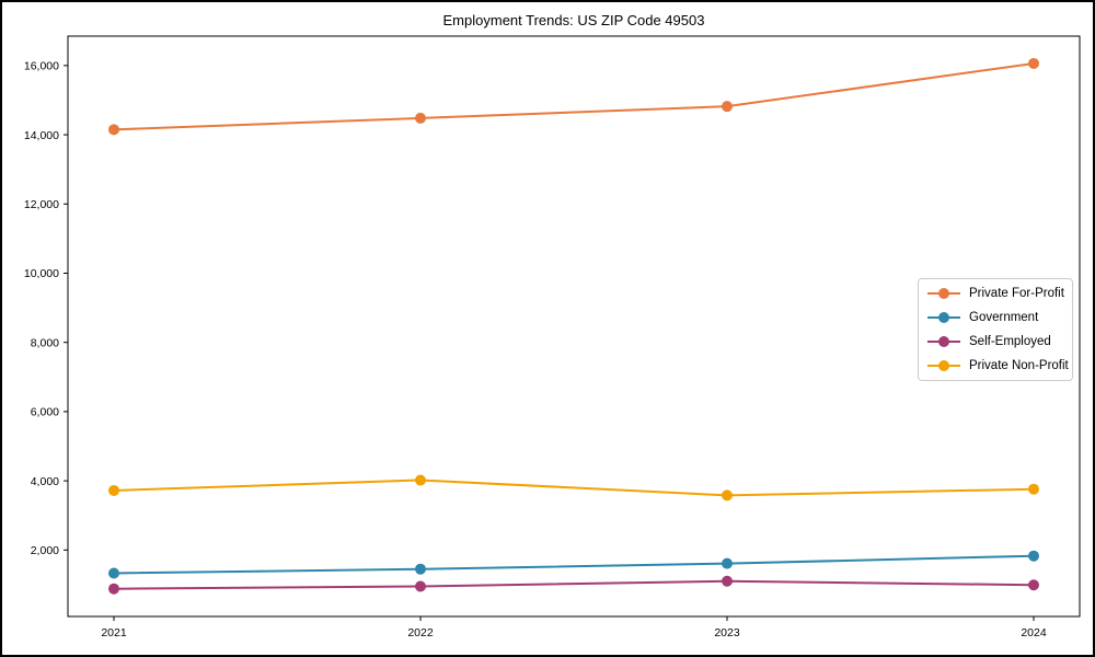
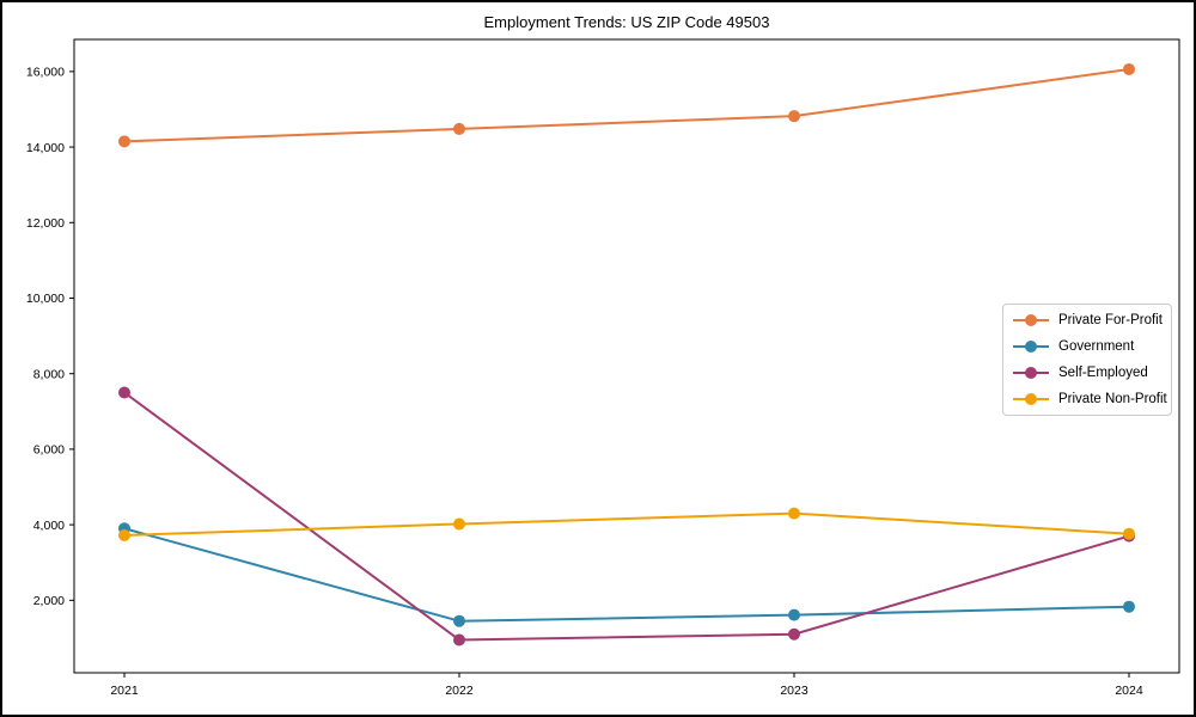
Government/2021: 1300 -> 3900
Self-Employed/2021: 900 -> 7500
Private Non-Profit/2023: 3600 -> 4300
Self-Employed/2024: 1000 -> 3700
